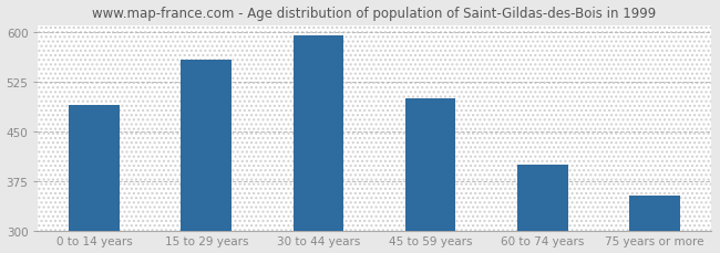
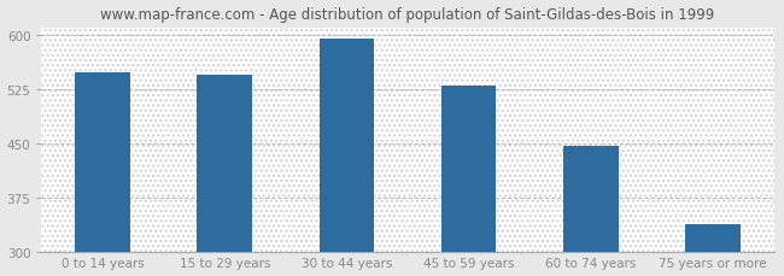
0 to 14 years: 490 -> 548
15 to 29 years: 558 -> 545
45 to 59 years: 500 -> 530
60 to 74 years: 400 -> 447
75 years or more: 352 -> 338
